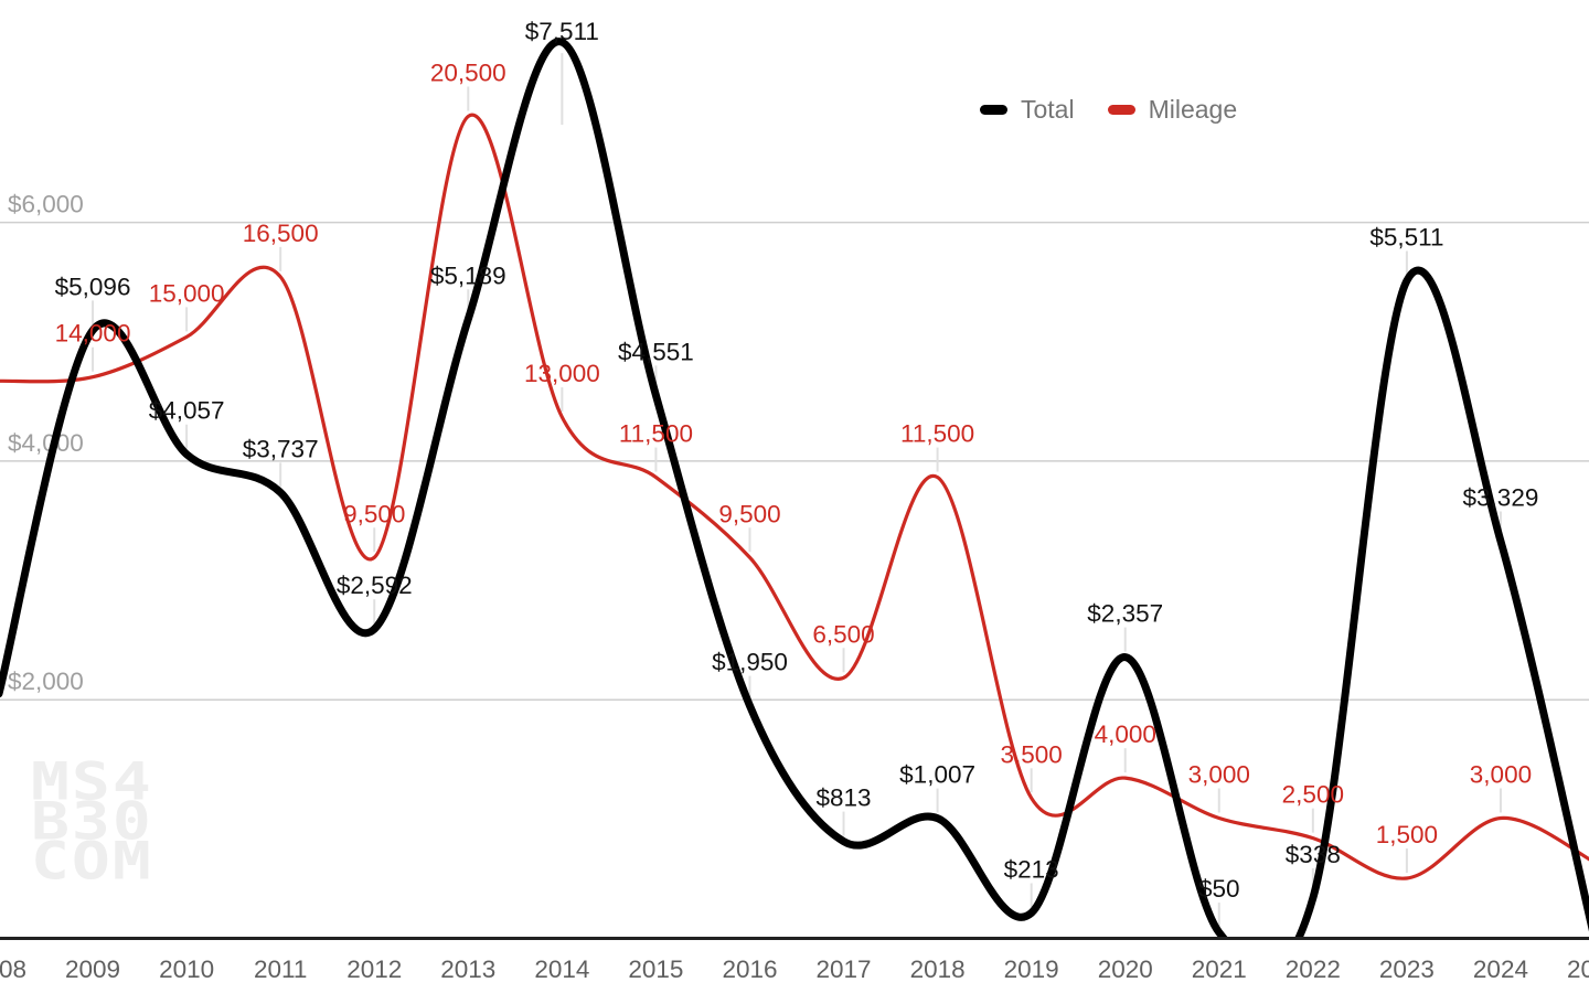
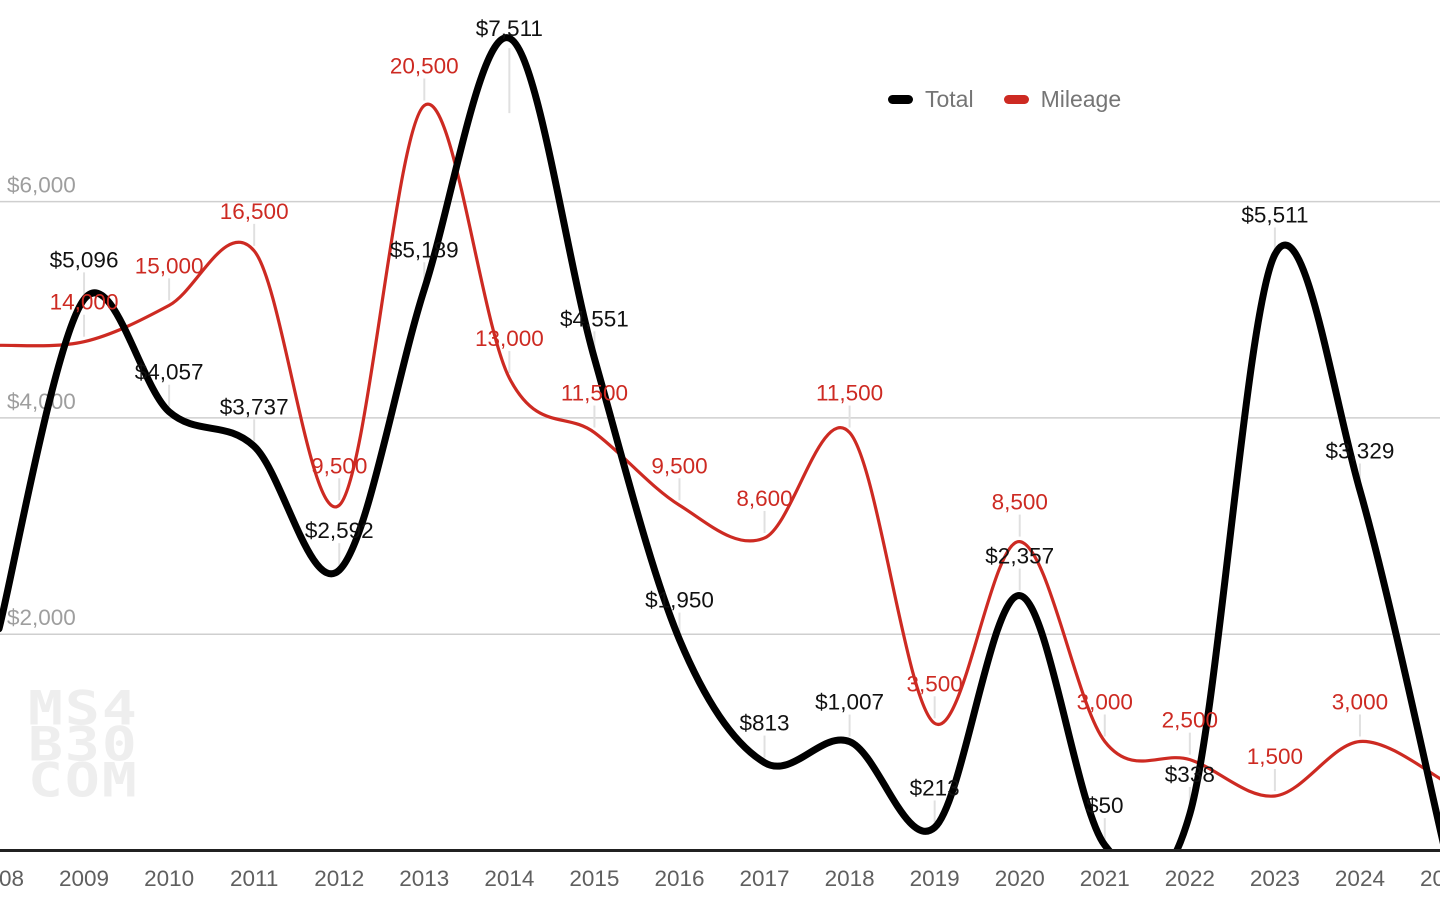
Mileage/2017: 6,500 -> 8,600
Mileage/2020: 4,000 -> 8,500
